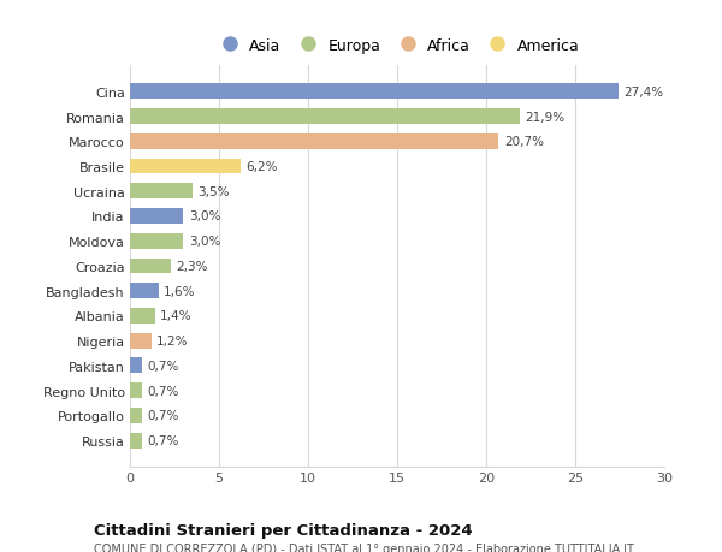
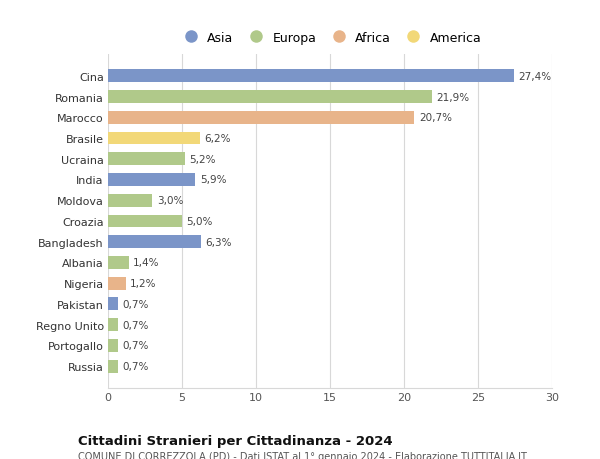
Ucraina: 3,5% -> 5,2%
India: 3,0% -> 5,9%
Croazia: 2,3% -> 5,0%
Bangladesh: 1,6% -> 6,3%
